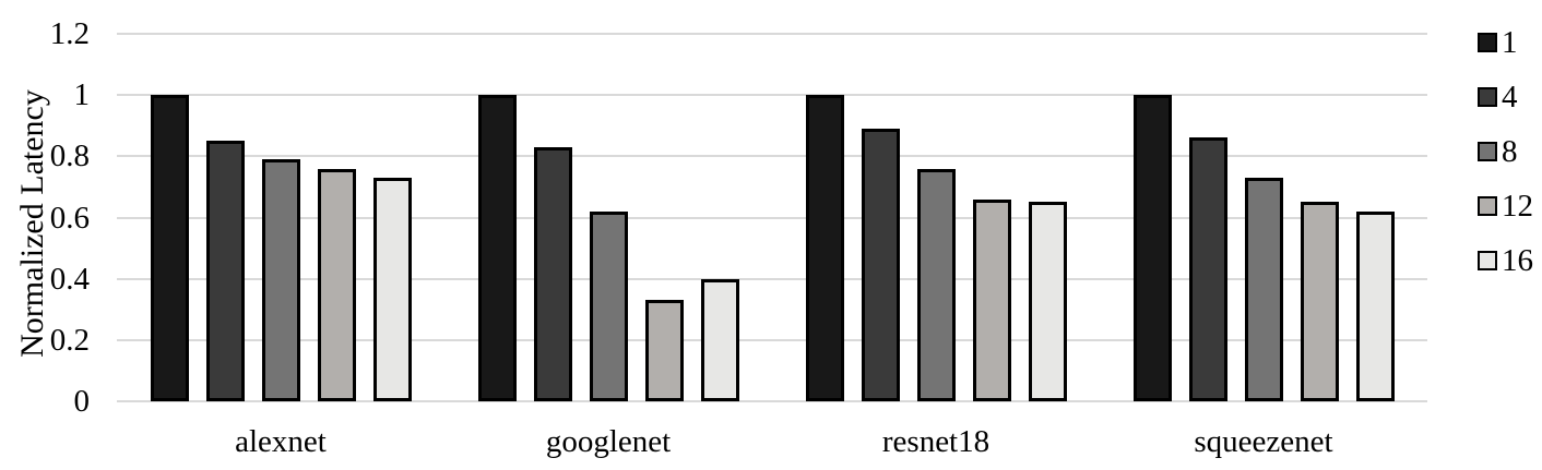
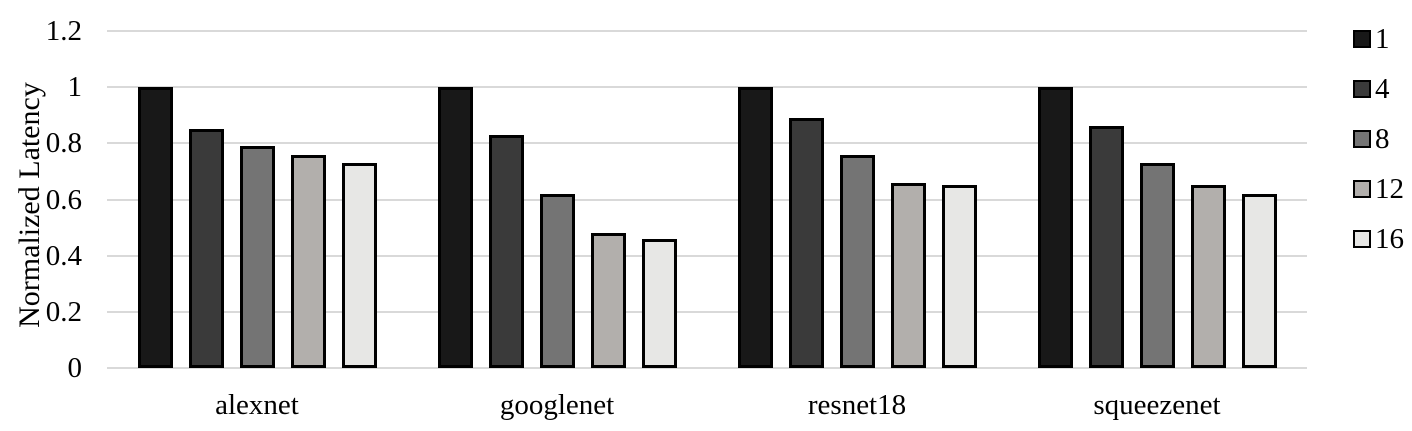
12/googlenet: 0.33 -> 0.48
16/googlenet: 0.40 -> 0.46
